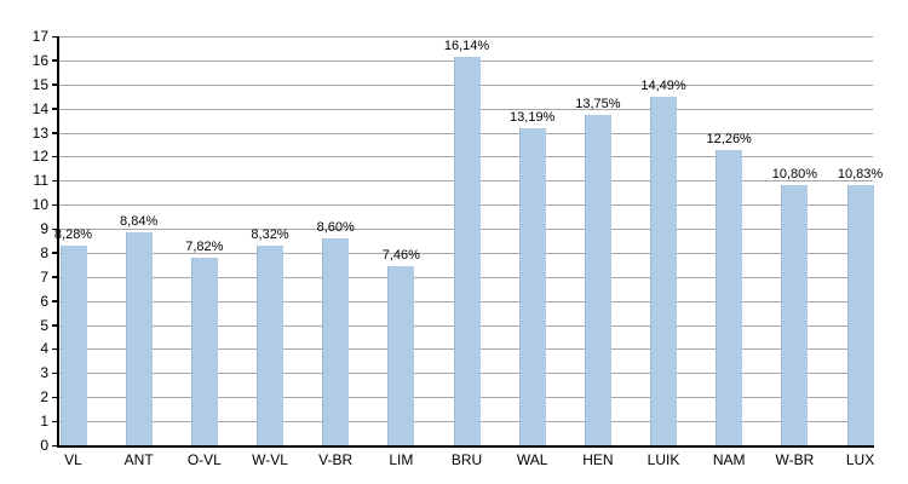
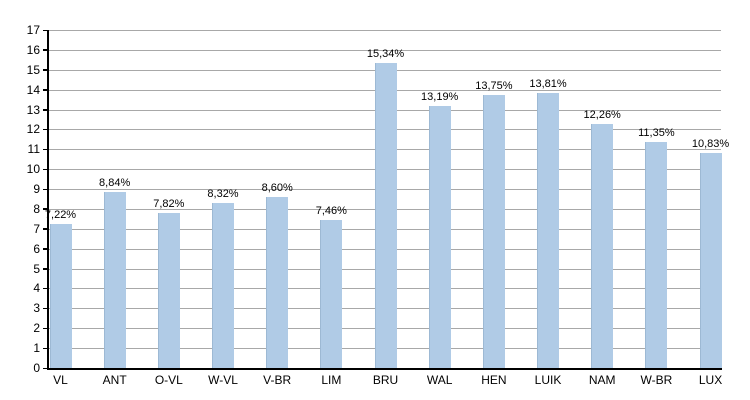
VL: 8,28% -> 7,22%
BRU: 16,14% -> 15,34%
LUIK: 14,49% -> 13,81%
W-BR: 10,80% -> 11,35%
